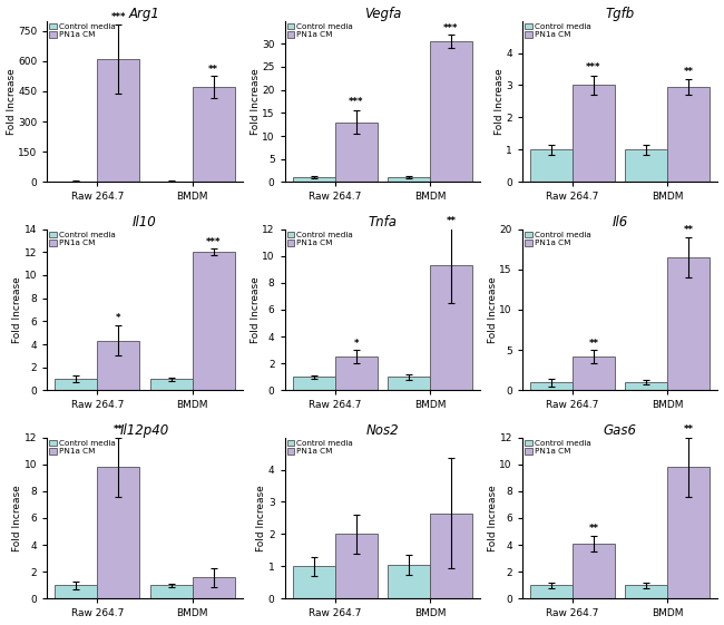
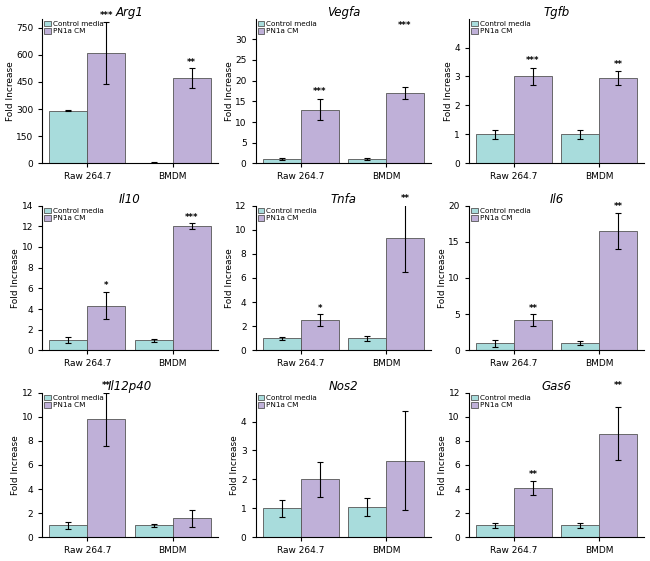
Arg1/Control media/Raw 264.7: 0 -> 290
Vegfa/PN1a CM/BMDM: 30.5 -> 17.0
Gas6/PN1a CM/BMDM: 9.8 -> 8.6
